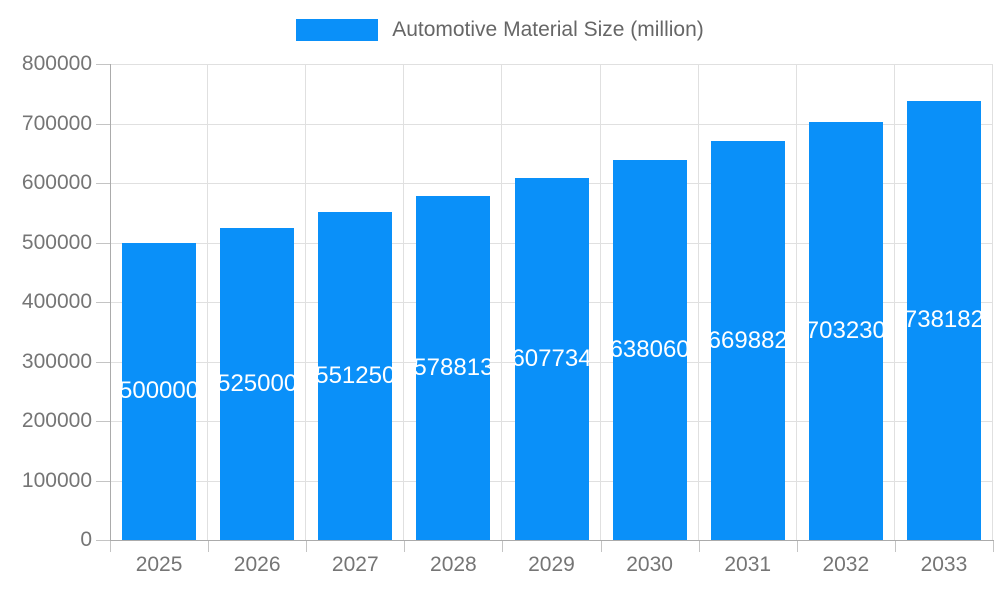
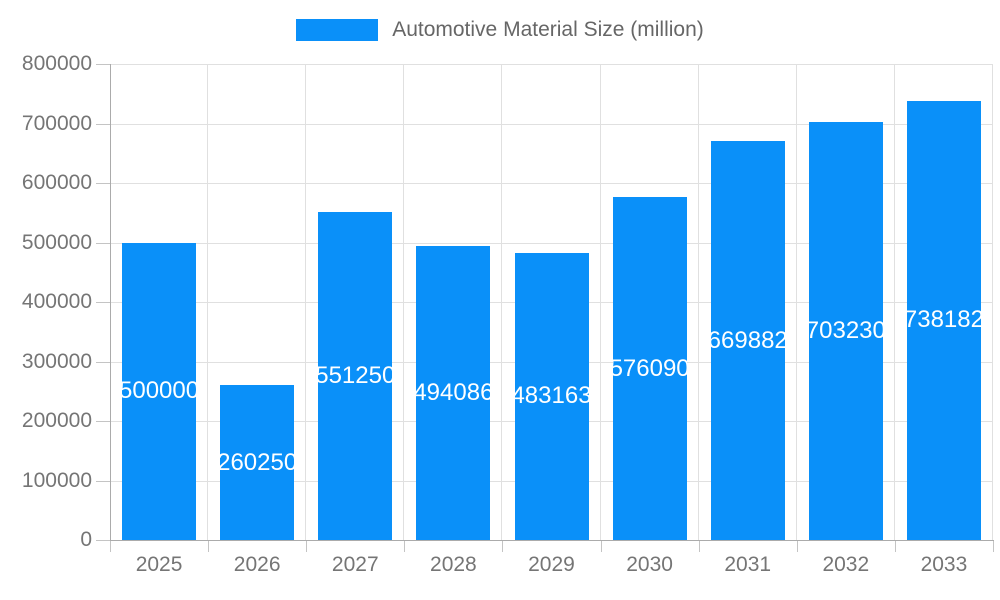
2026: 525000 -> 260250
2028: 578813 -> 494086
2029: 607734 -> 483163
2030: 638060 -> 576090
